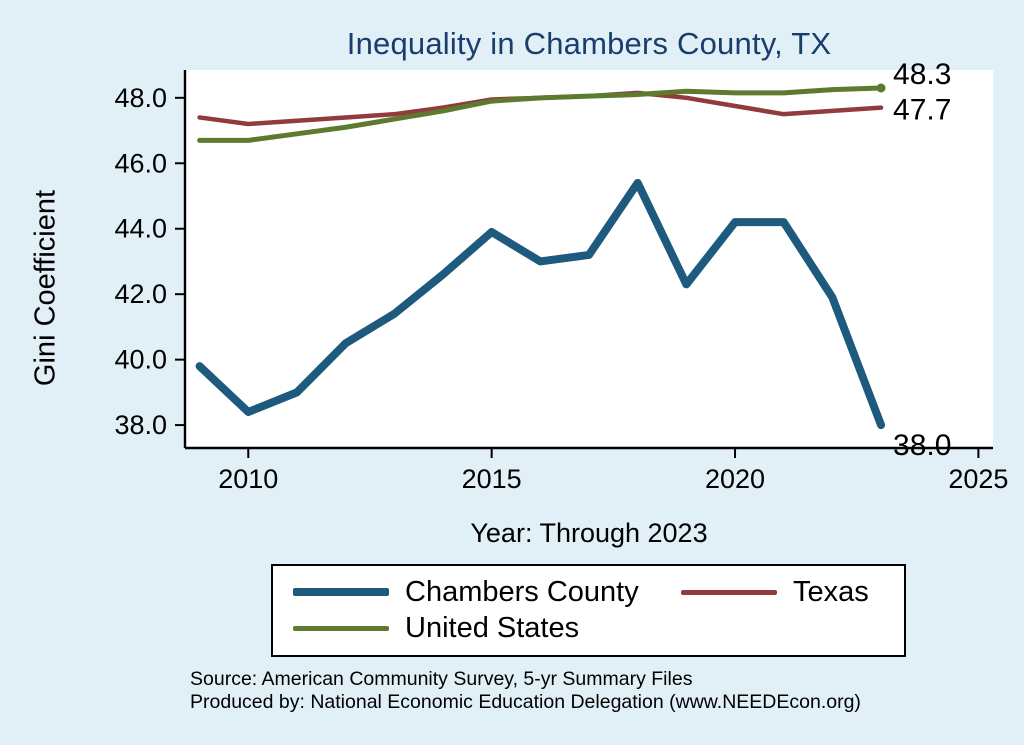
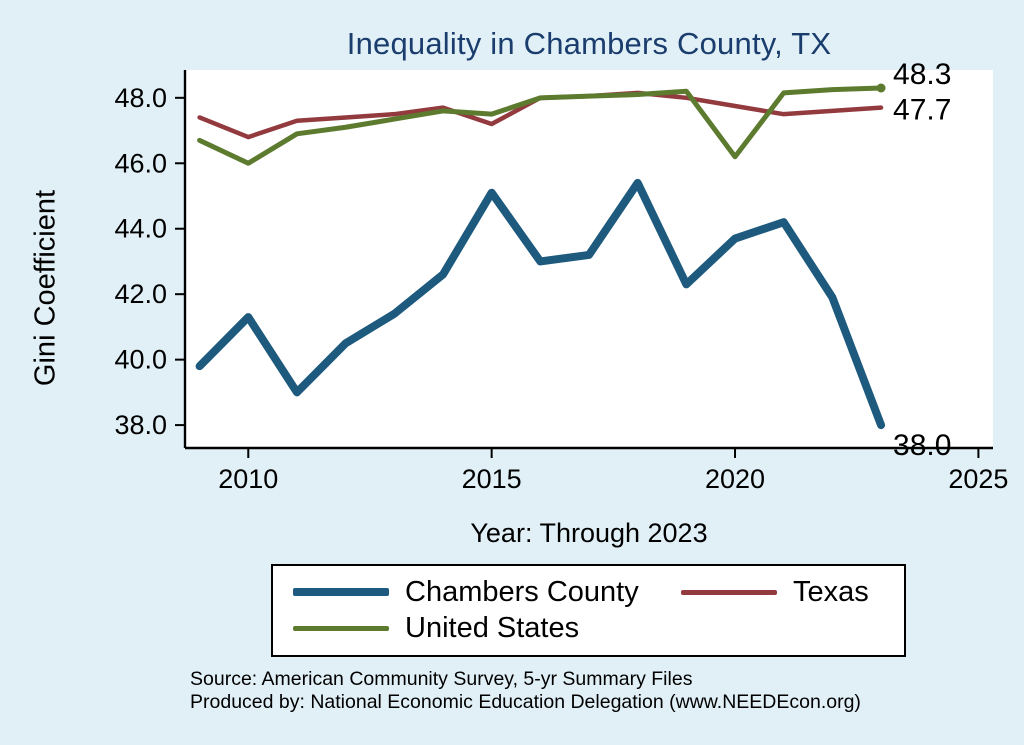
Chambers County/2010: 38.4 -> 41.3
Texas/2010: 47.2 -> 46.8
United States/2010: 46.7 -> 46.0
Chambers County/2015: 43.9 -> 45.1
Texas/2015: 48.0 -> 47.2
United States/2015: 47.9 -> 47.5
Chambers County/2020: 44.2 -> 43.7
United States/2020: 48.1 -> 46.2
